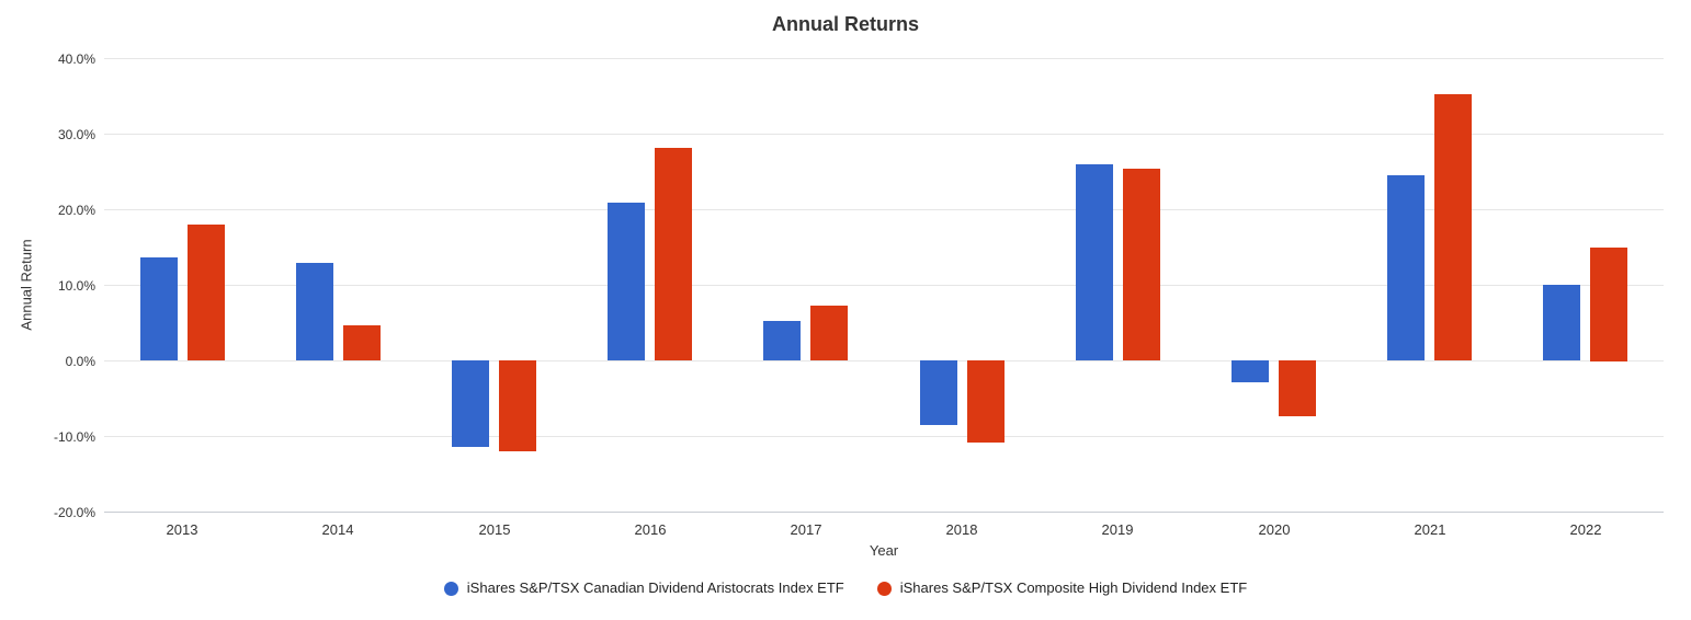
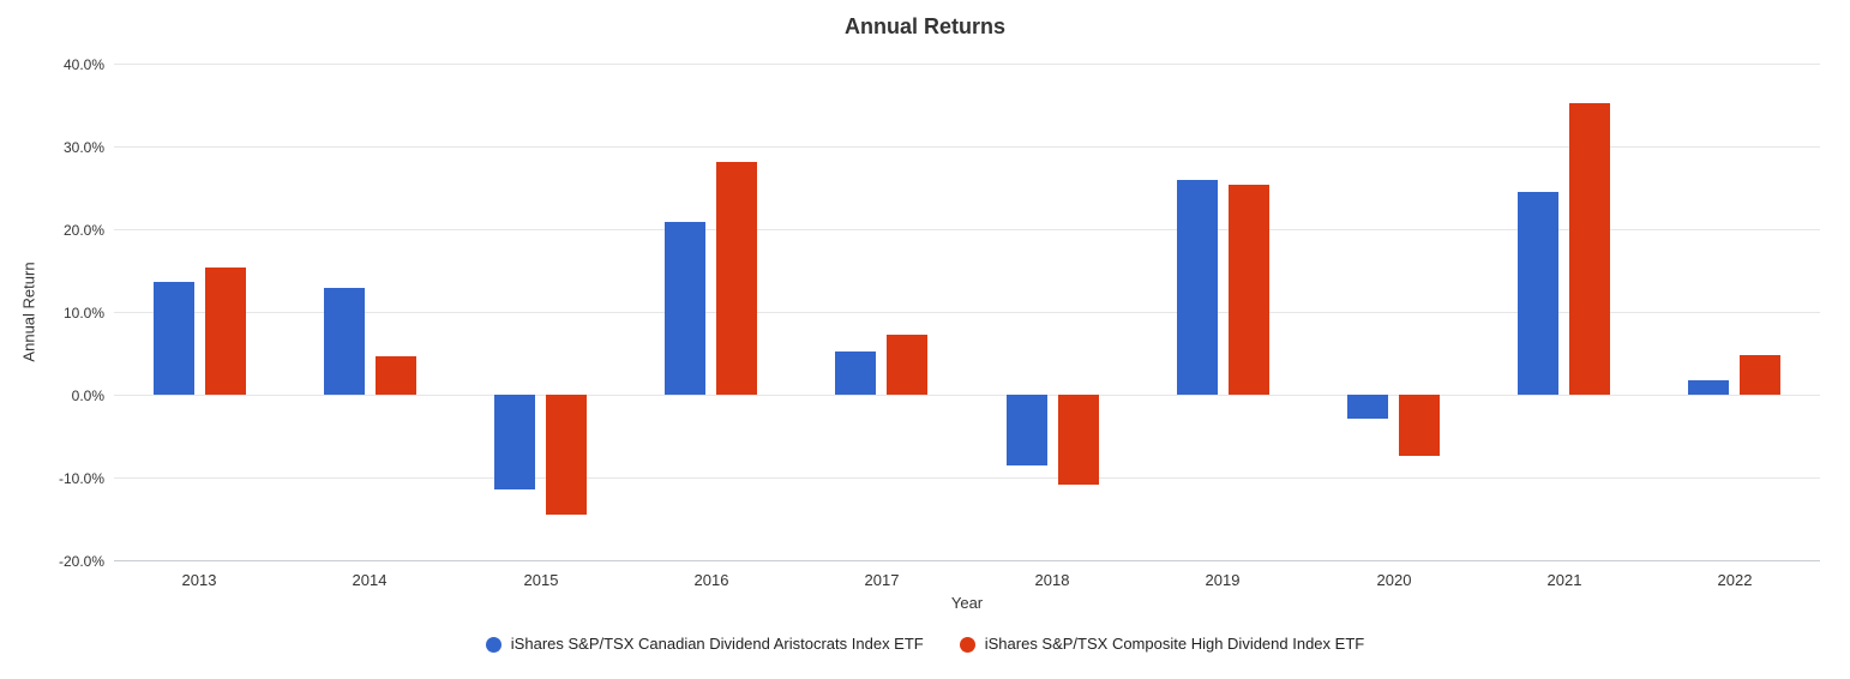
iShares S&P/TSX Composite High Dividend Index ETF/2013: 18% -> 15%
iShares S&P/TSX Composite High Dividend Index ETF/2015: -12% -> -14%
iShares S&P/TSX Canadian Dividend Aristocrats Index ETF/2022: 10% -> 2%
iShares S&P/TSX Composite High Dividend Index ETF/2022: 15% -> 5%
